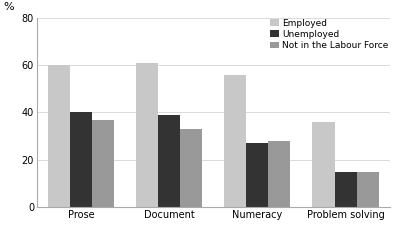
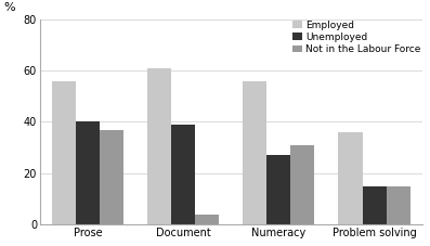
Employed/Prose: 60 -> 56
Not in the Labour Force/Document: 33 -> 4
Not in the Labour Force/Numeracy: 28 -> 31
